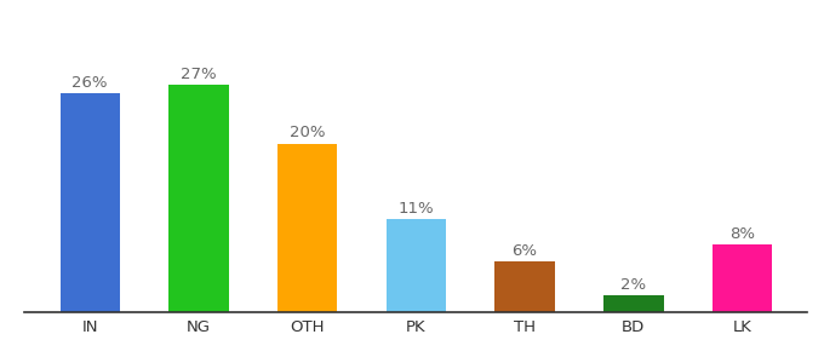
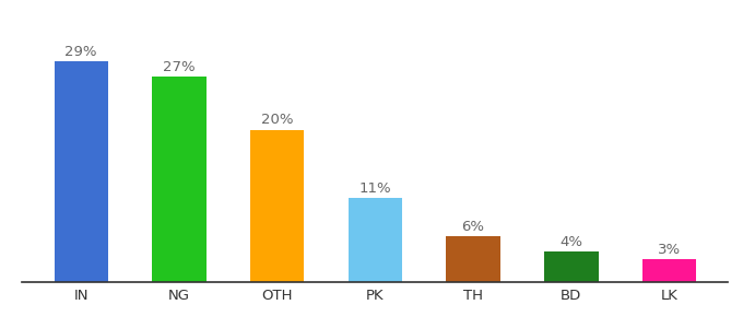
IN: 26% -> 29%
BD: 2% -> 4%
LK: 8% -> 3%
